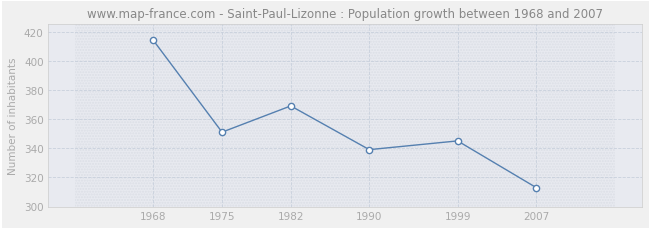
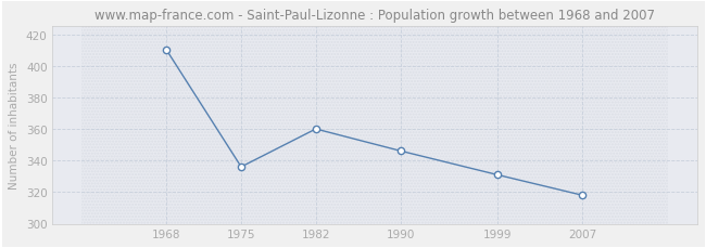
1968: 414 -> 410
1975: 351 -> 336
1982: 369 -> 360
1990: 339 -> 346
1999: 345 -> 331
2007: 313 -> 318
